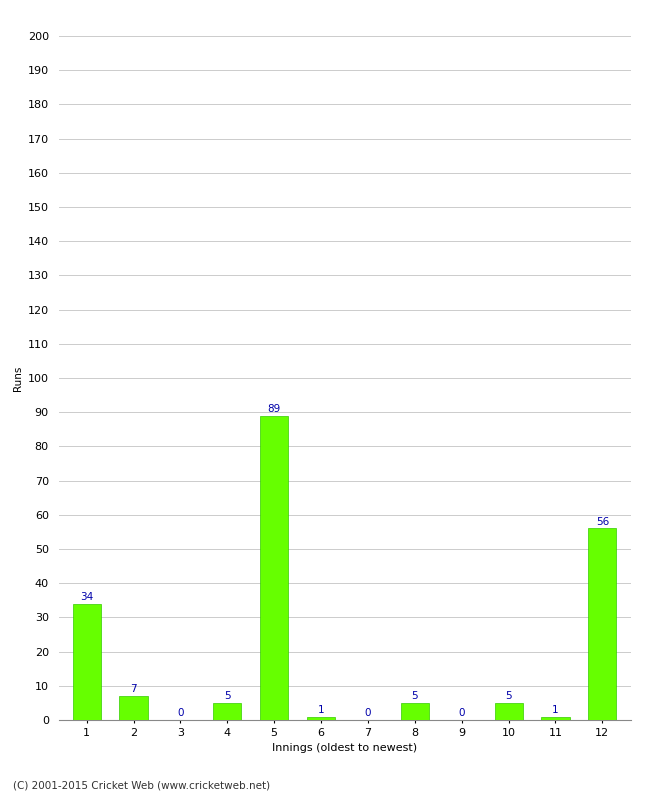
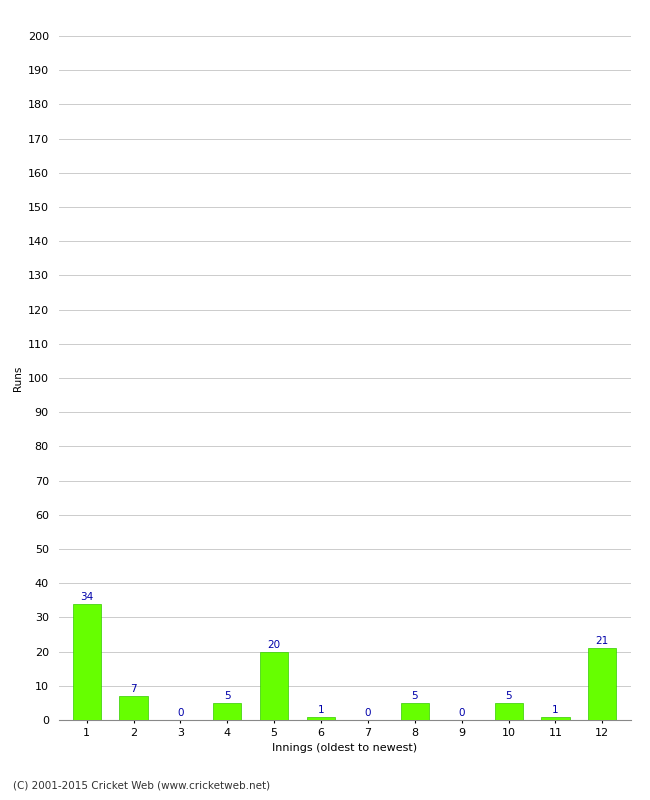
5: 89 -> 20
12: 56 -> 21
